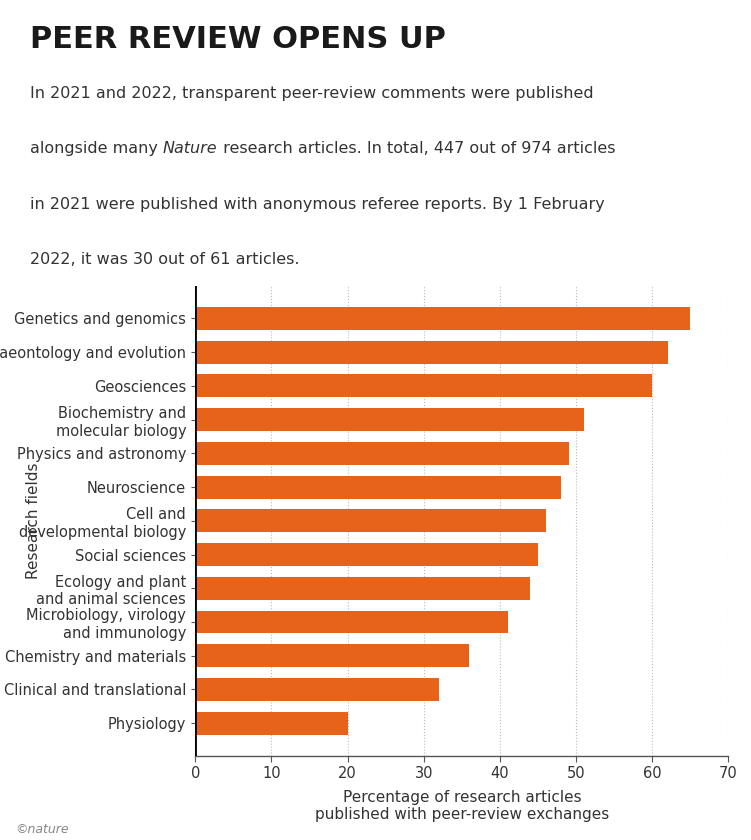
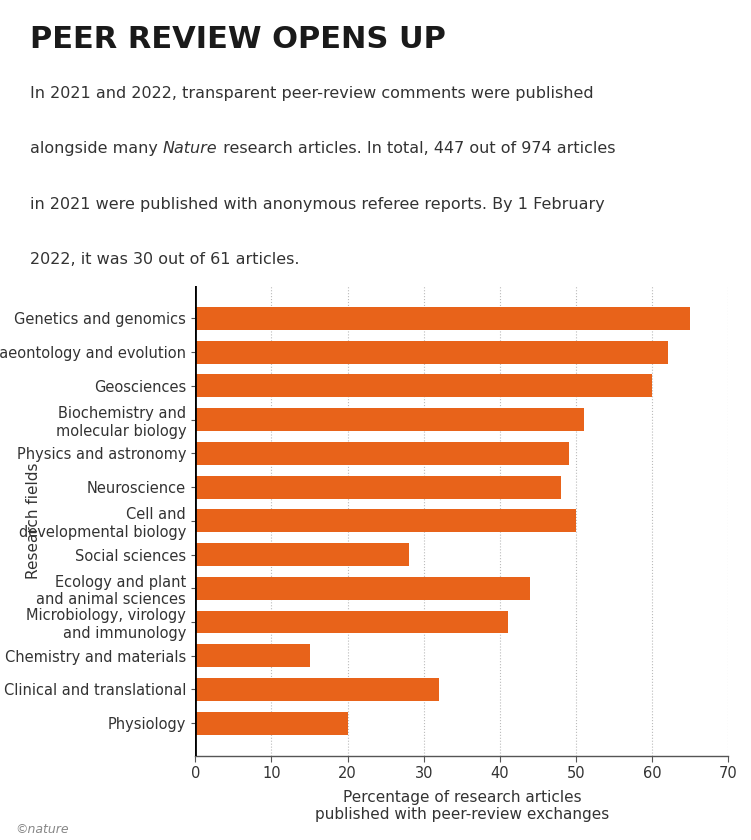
Cell and developmental biology: 46 -> 50
Social sciences: 45 -> 28
Chemistry and materials: 36 -> 15
